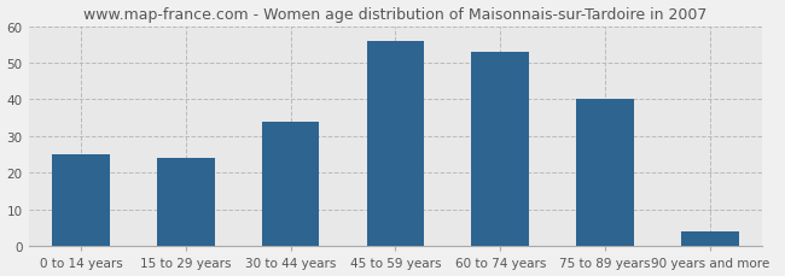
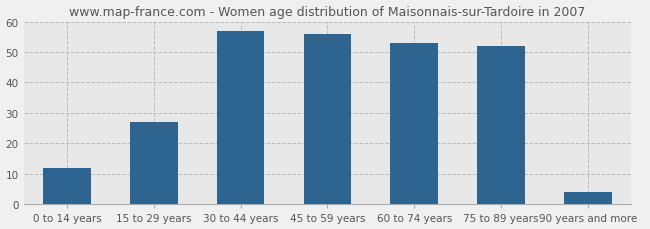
0 to 14 years: 25 -> 12
15 to 29 years: 24 -> 27
30 to 44 years: 34 -> 57
75 to 89 years: 40 -> 52
